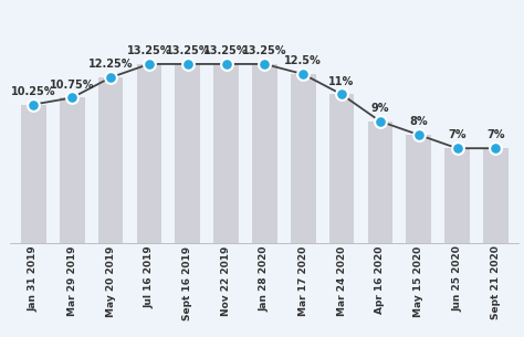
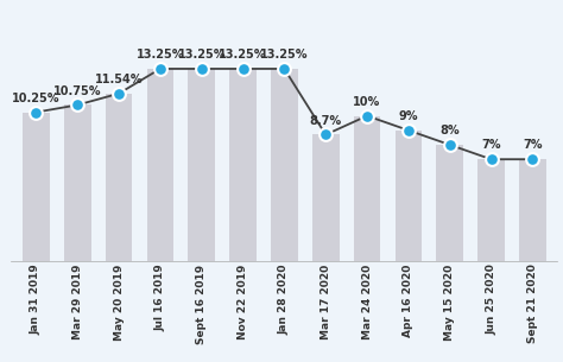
May 20 2019: 12.25% -> 11.54%
Mar 17 2020: 12.5% -> 8.7%
Mar 24 2020: 11% -> 10%
